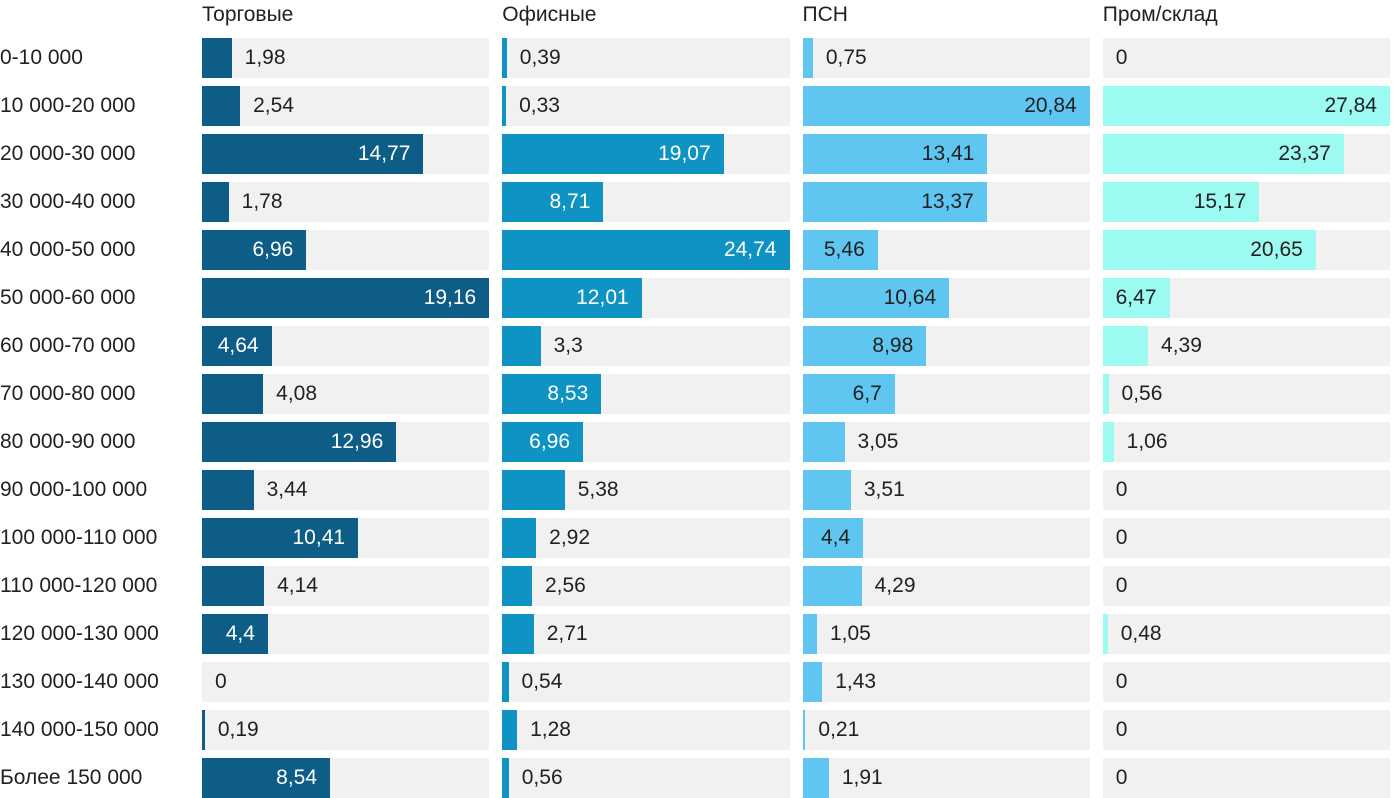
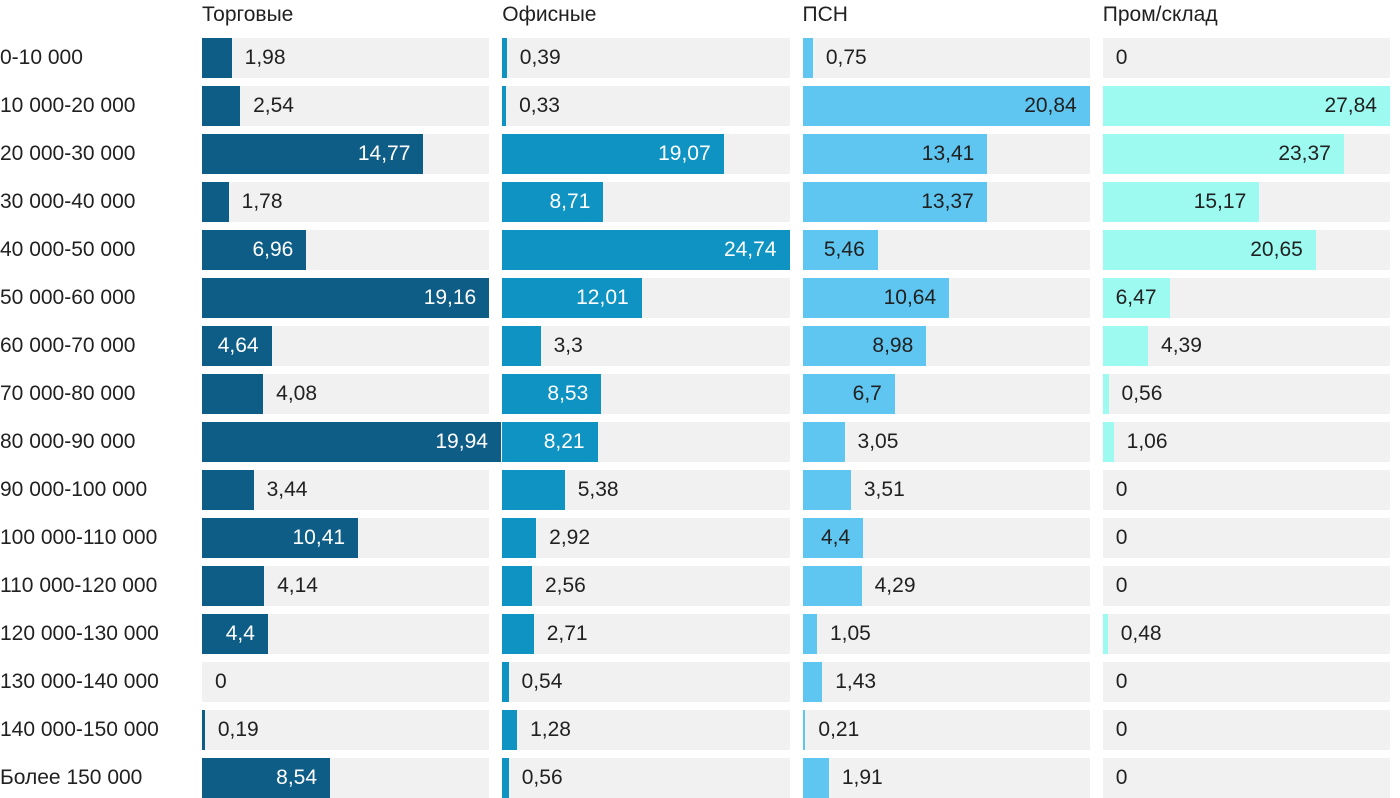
Торговые/80 000-90 000: 12,96 -> 19,94
Офисные/80 000-90 000: 6,96 -> 8,21
